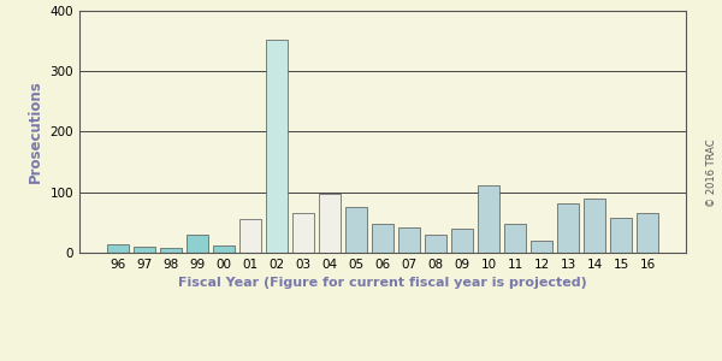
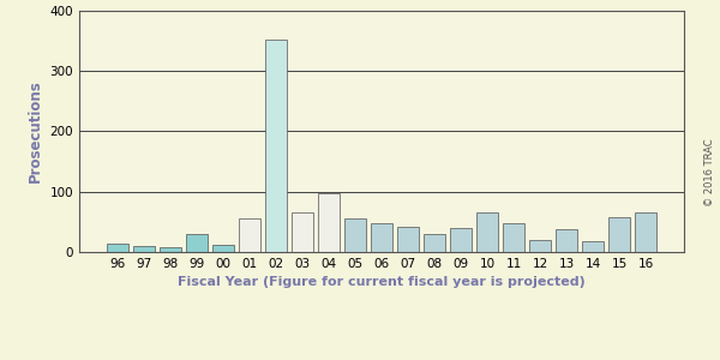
05: 76 -> 55
10: 112 -> 65
13: 82 -> 37
14: 90 -> 17
